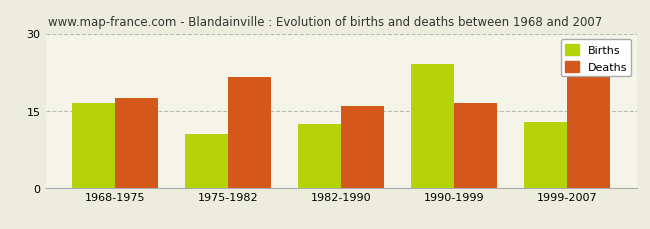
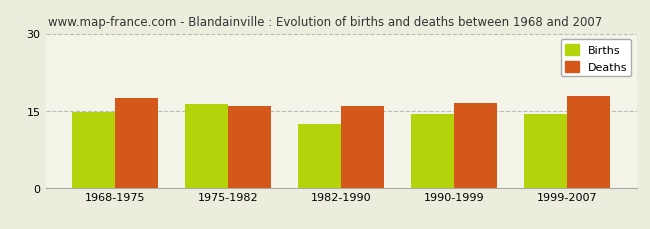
Births/1968-1975: 16.4 -> 14.8
Births/1975-1982: 10.4 -> 16.2
Deaths/1975-1982: 21.6 -> 15.8
Births/1990-1999: 24.0 -> 14.4
Births/1999-2007: 12.8 -> 14.4
Deaths/1999-2007: 22.0 -> 17.8
